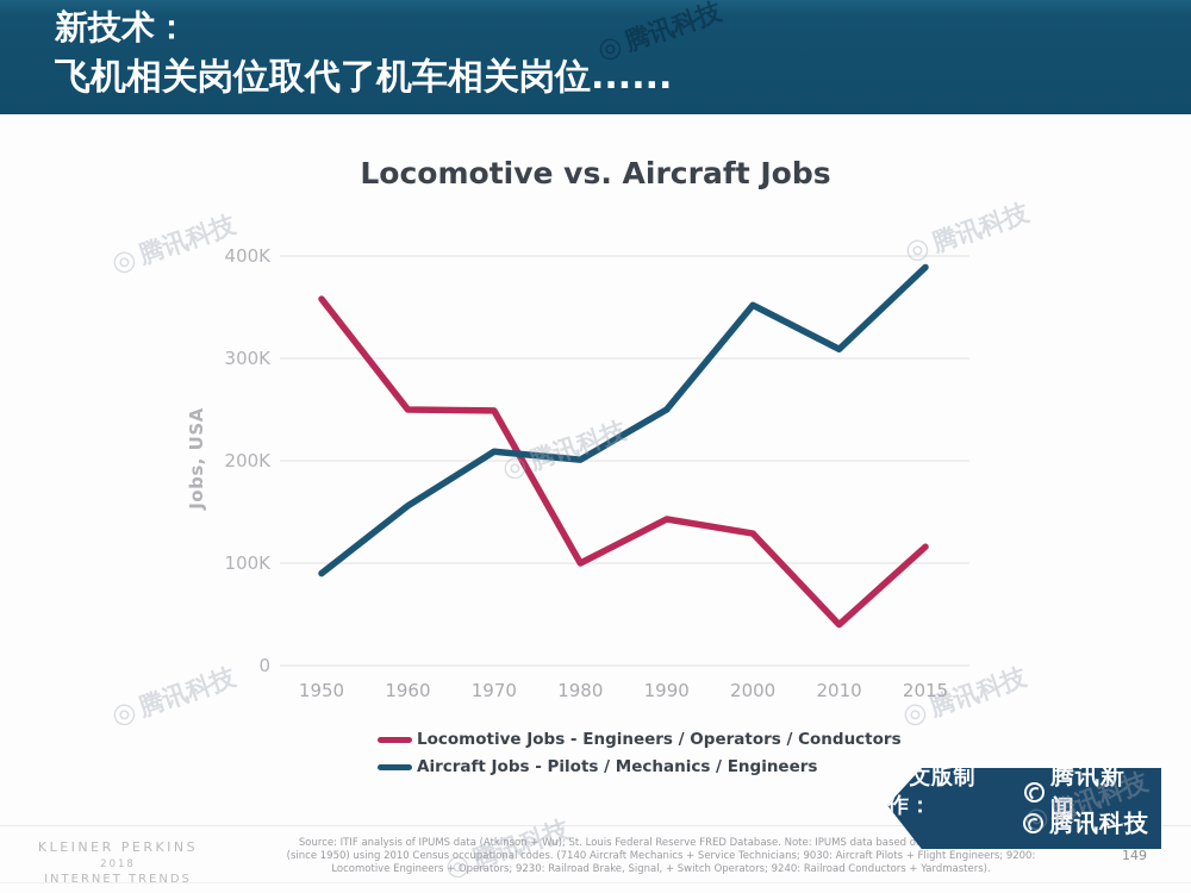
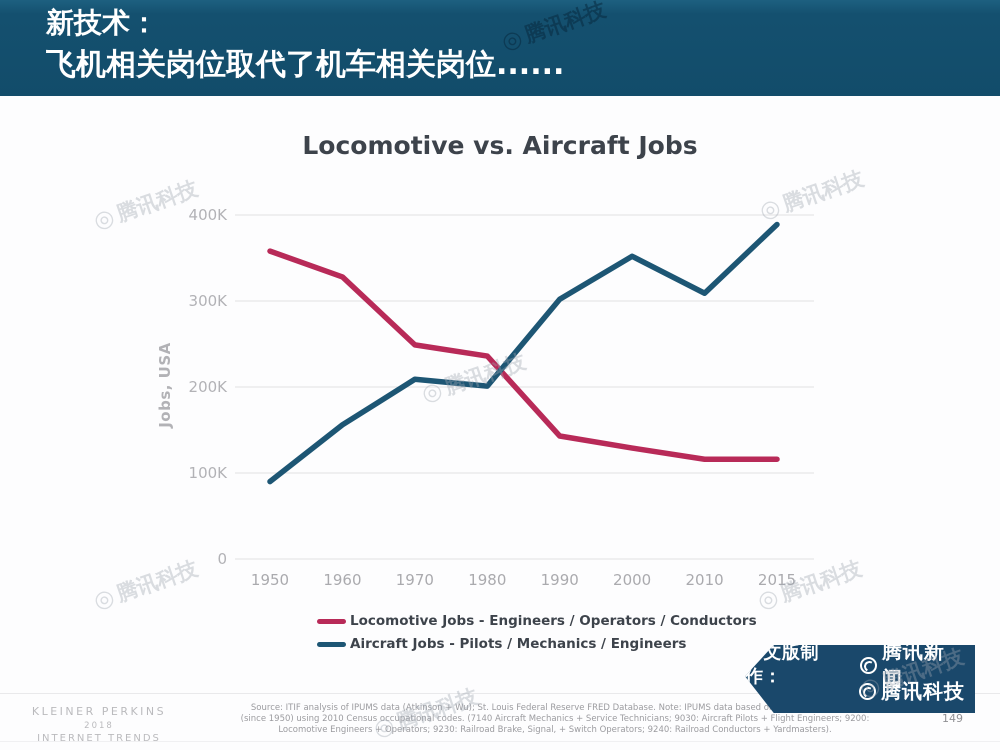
Locomotive Jobs - Engineers / Operators / Conductors/1960: 250K -> 330K
Locomotive Jobs - Engineers / Operators / Conductors/1980: 100K -> 240K
Aircraft Jobs - Pilots / Mechanics / Engineers/1990: 250K -> 300K
Locomotive Jobs - Engineers / Operators / Conductors/2010: 40K -> 120K
